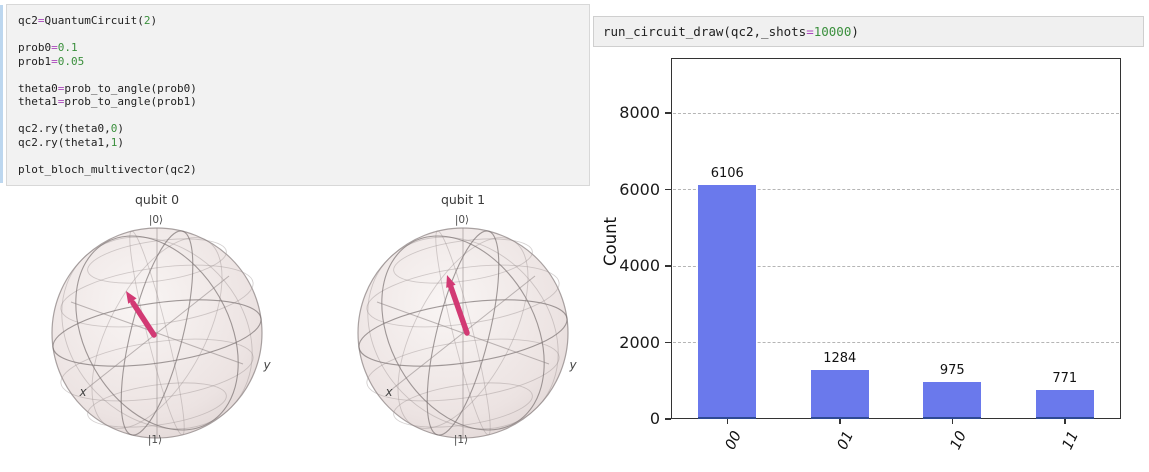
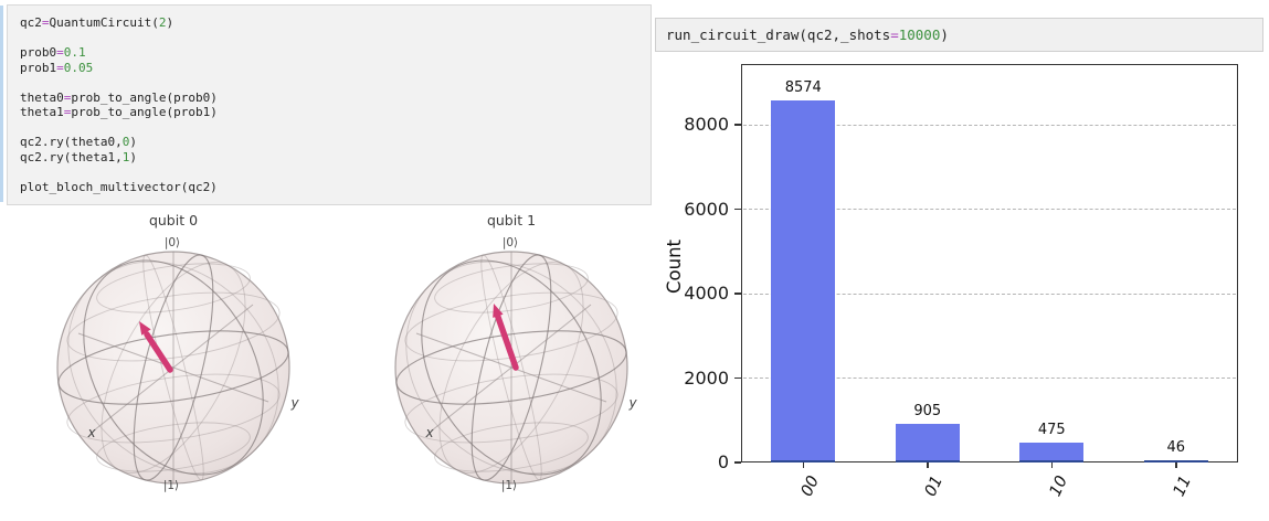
00: 6106 -> 8574
01: 1284 -> 905
10: 975 -> 475
11: 771 -> 46
